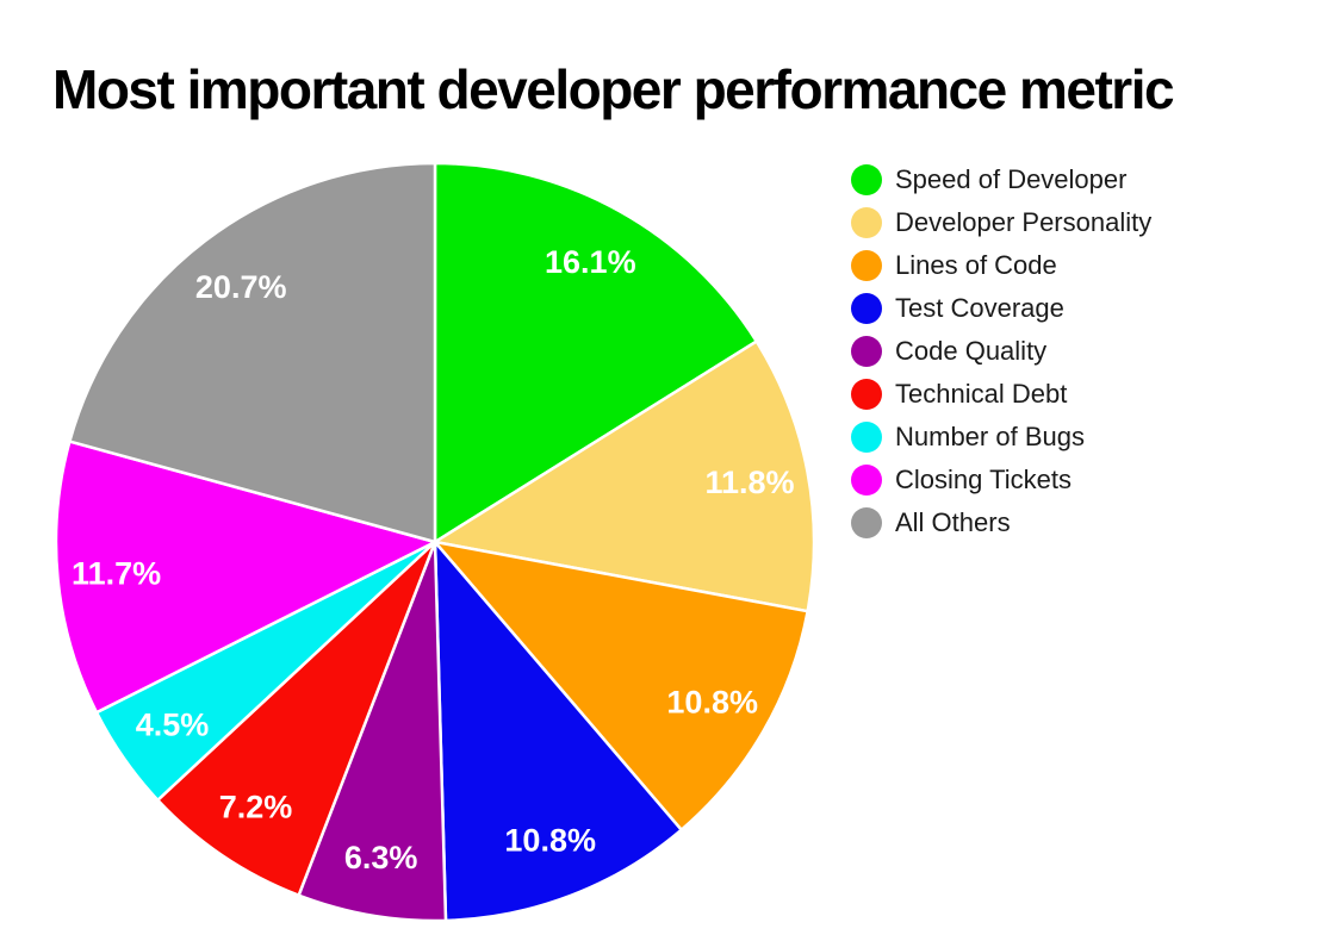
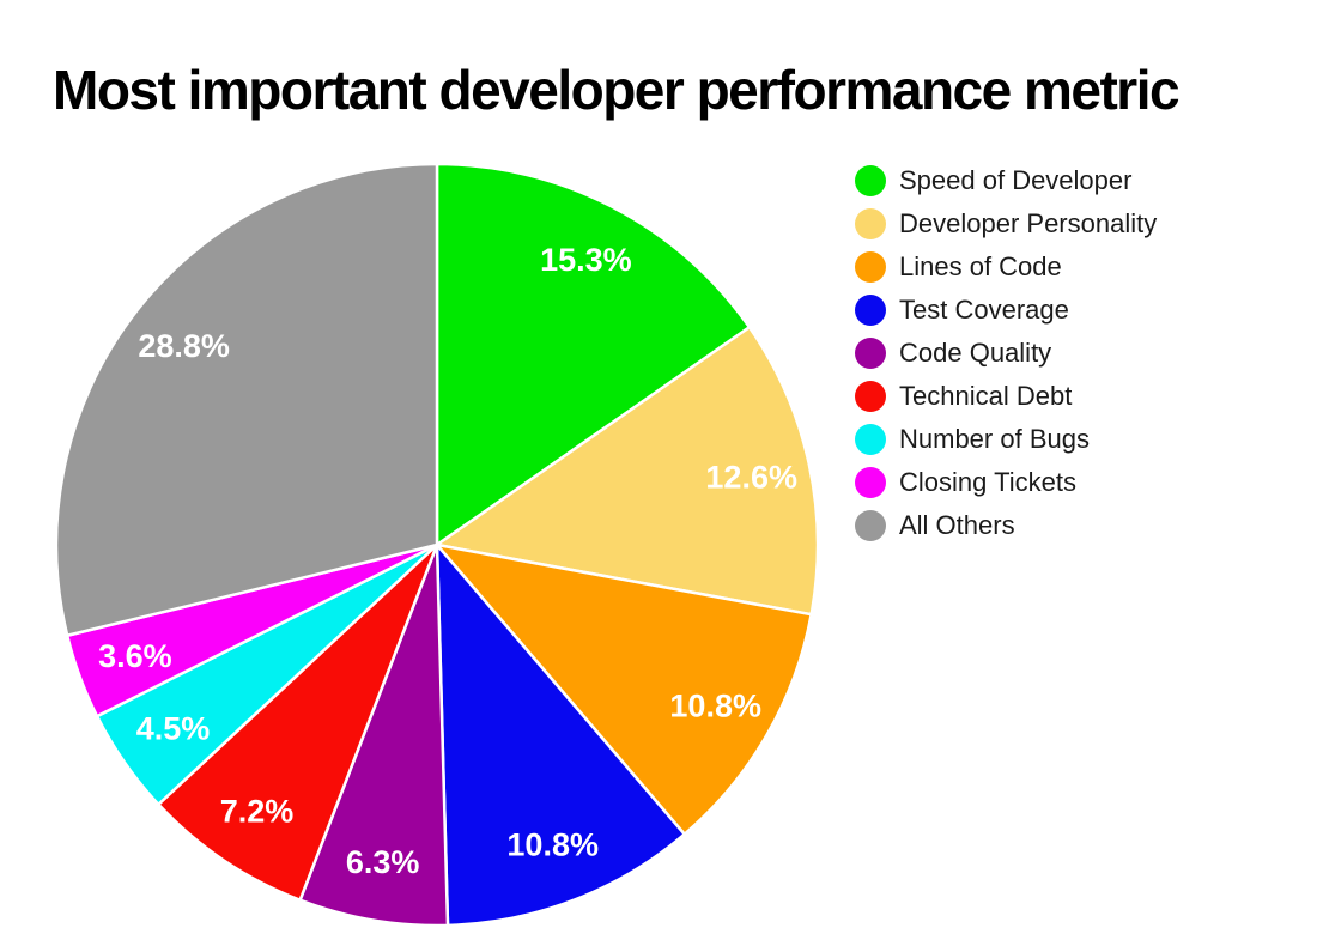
Speed of Developer: 16.1% -> 15.3%
Developer Personality: 11.8% -> 12.6%
Closing Tickets: 11.7% -> 3.6%
All Others: 20.7% -> 28.8%
